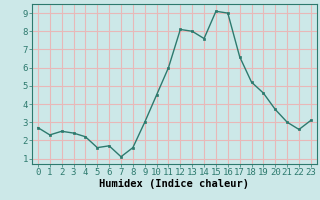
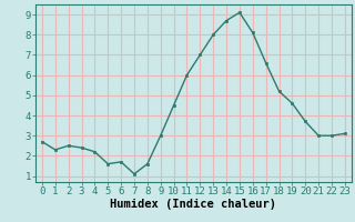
12: 8.1 -> 7.0
14: 7.6 -> 8.7
16: 9.0 -> 8.1
22: 2.6 -> 3.0
